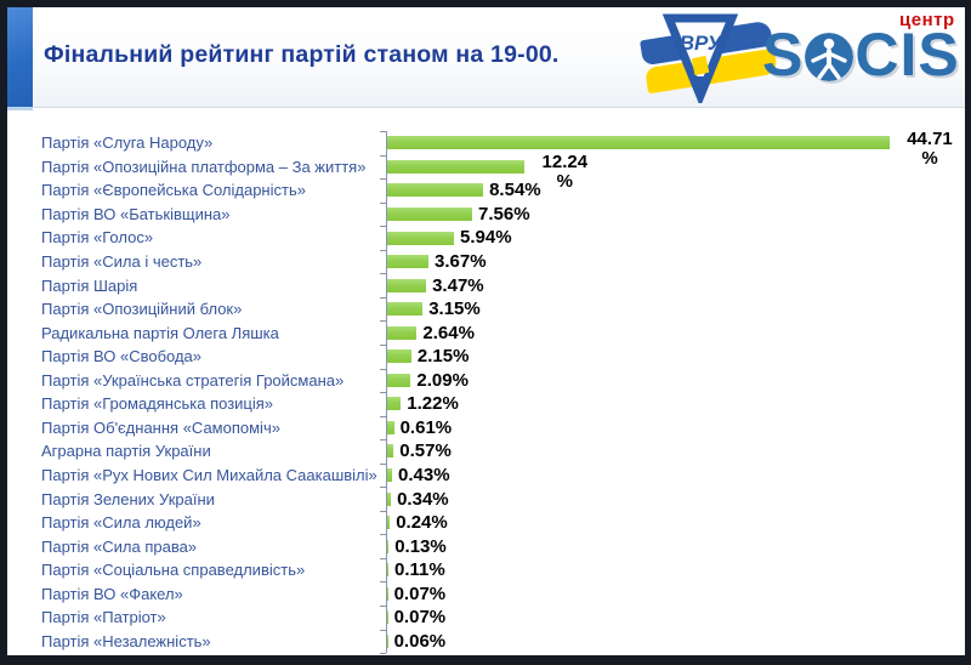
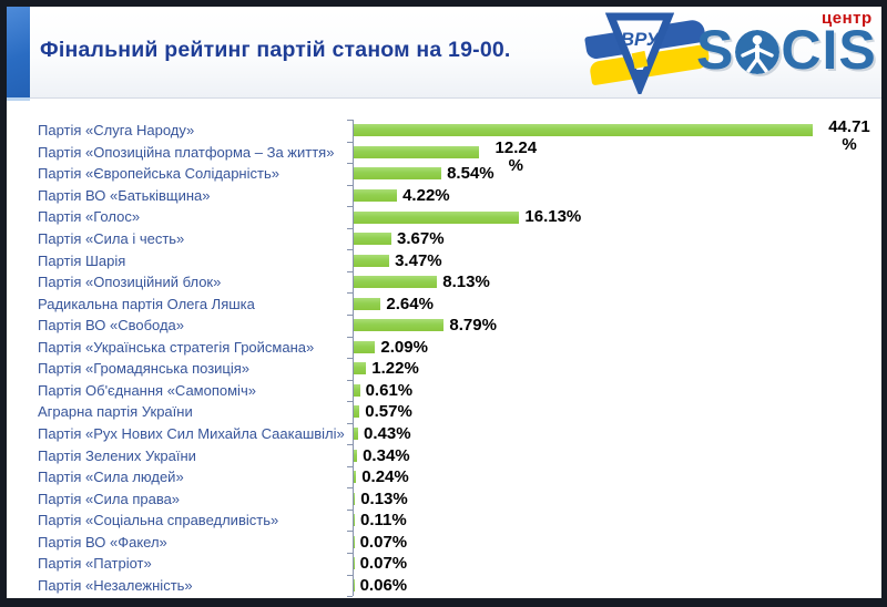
Партія ВО «Батьківщина»: 7.56% -> 4.22%
Партія «Голос»: 5.94% -> 16.13%
Партія «Опозиційний блок»: 3.15% -> 8.13%
Партія ВО «Свобода»: 2.15% -> 8.79%
